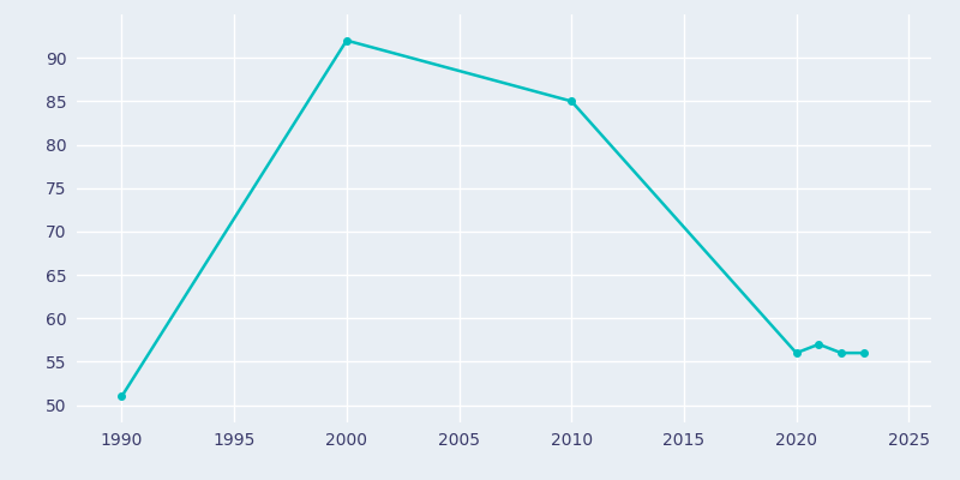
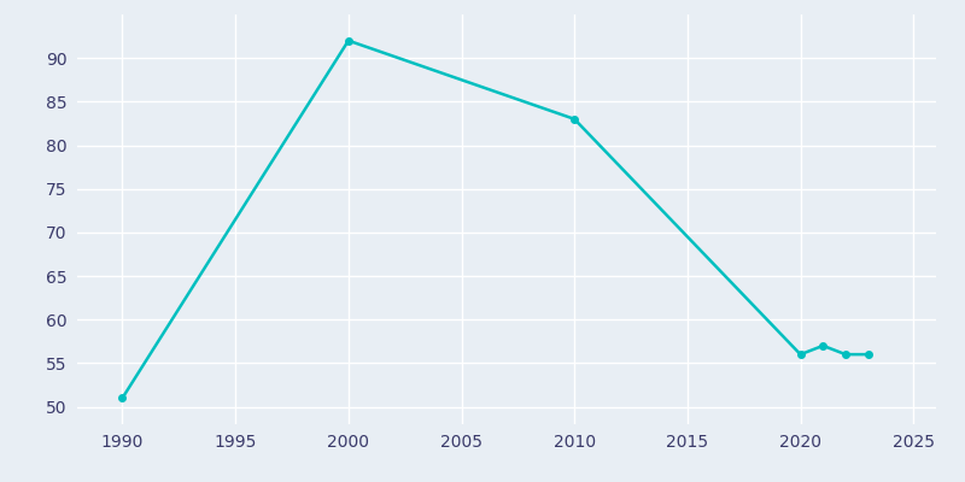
2010: 85 -> 83
